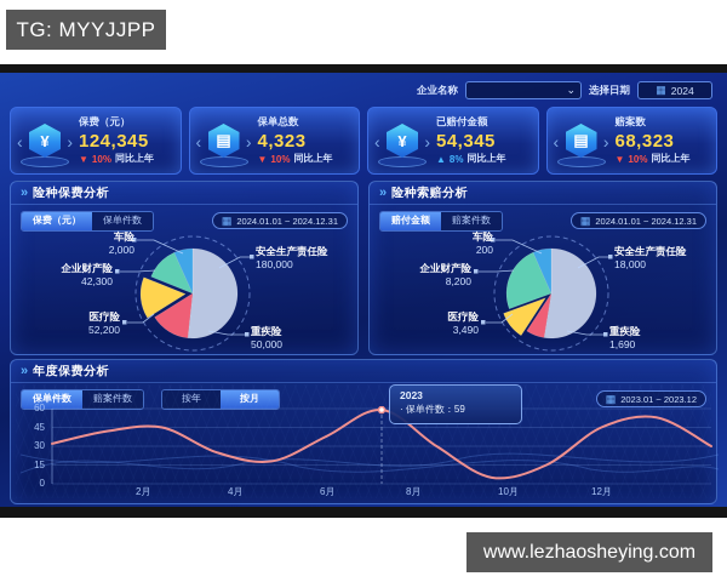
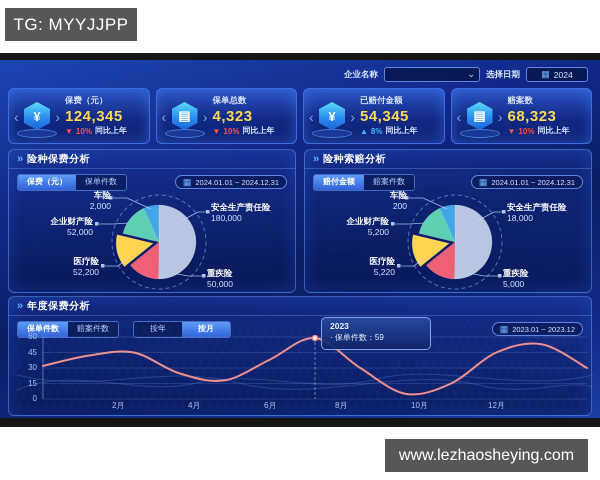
险种保费分析/企业财产险: 42,300 -> 52,000
险种索赔分析/重疾险: 1,690 -> 5,000
险种索赔分析/医疗险: 3,490 -> 5,220
险种索赔分析/企业财产险: 8,200 -> 5,200
